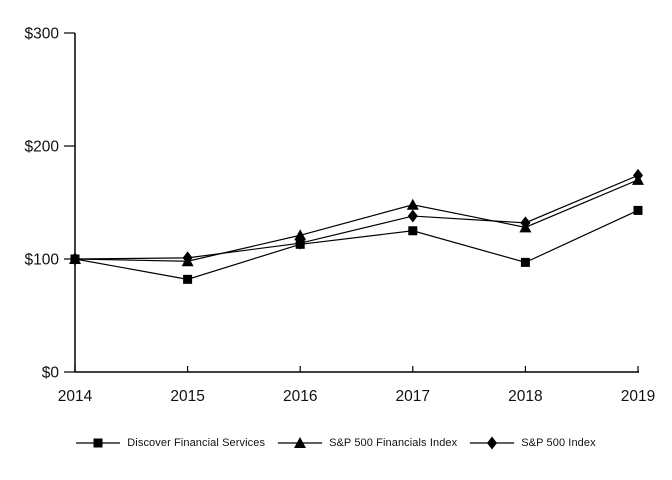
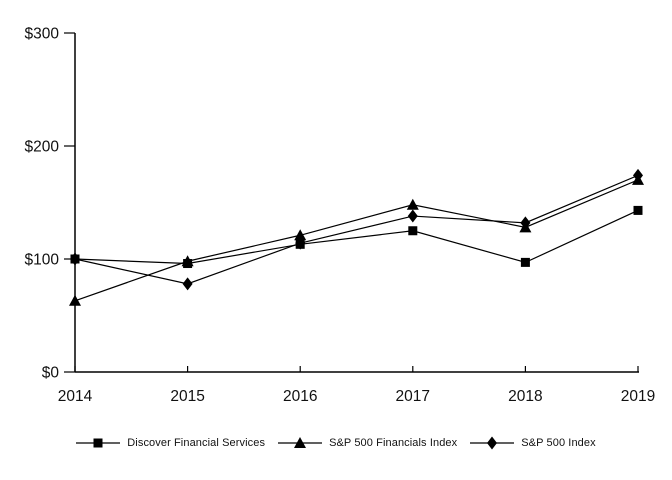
S&P 500 Financials Index/2014: $100 -> $63
Discover Financial Services/2015: $82 -> $96
S&P 500 Index/2015: $101 -> $78
